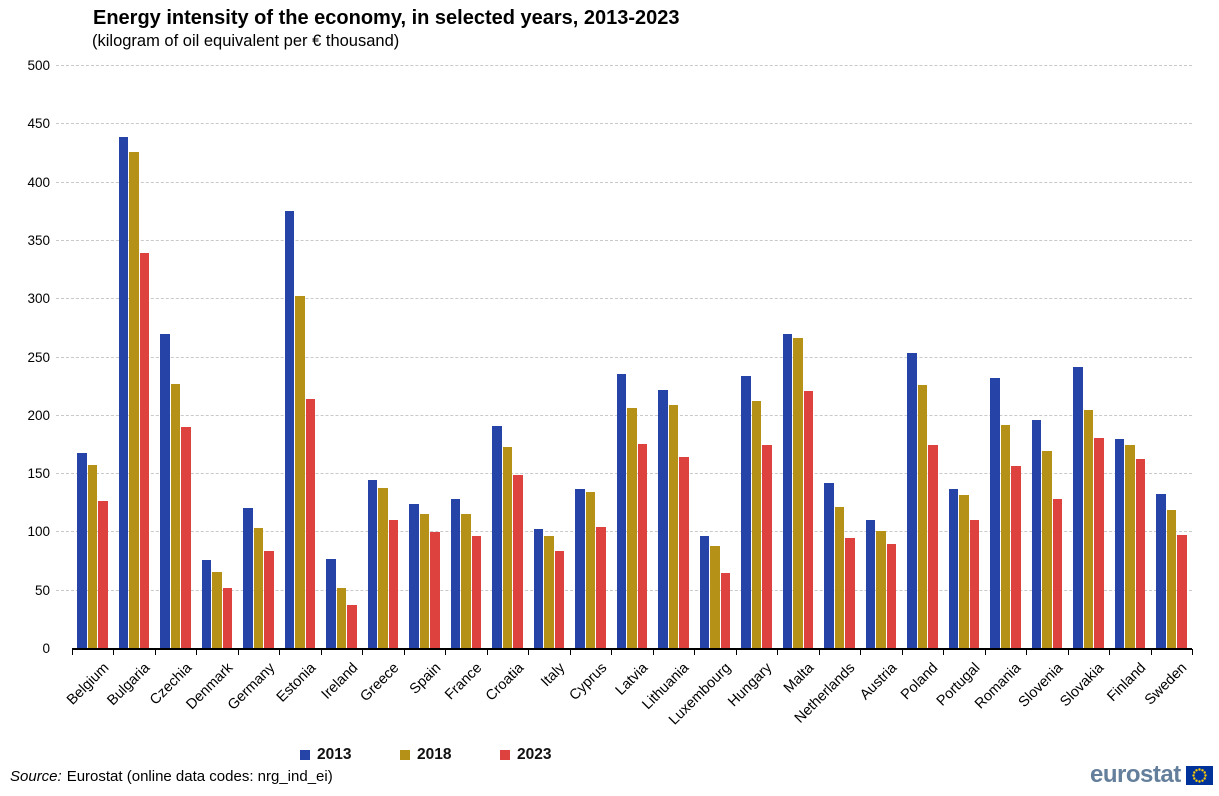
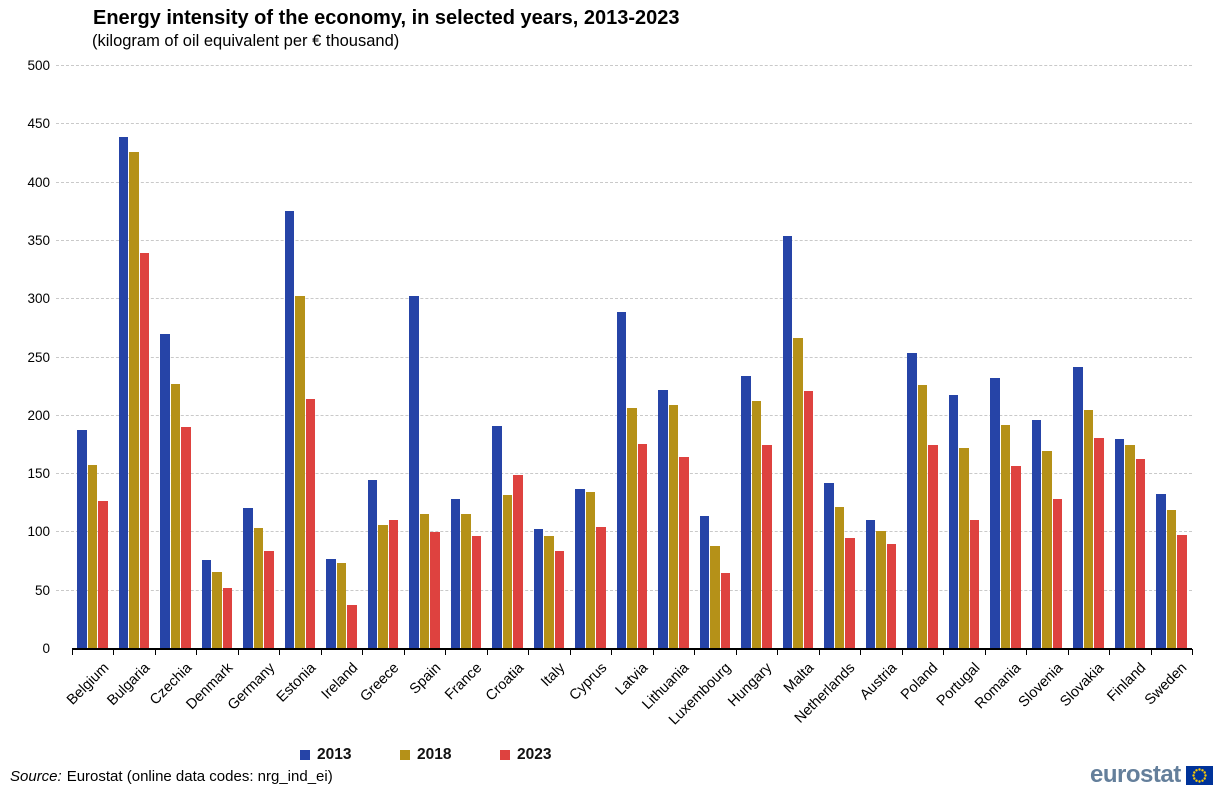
2013/Belgium: 168 -> 188
2018/Ireland: 52 -> 74
2018/Greece: 138 -> 106
2013/Spain: 124 -> 303
2018/Croatia: 173 -> 132
2013/Latvia: 236 -> 289
2013/Luxembourg: 97 -> 114
2013/Malta: 270 -> 354
2013/Portugal: 137 -> 218
2018/Portugal: 132 -> 172
